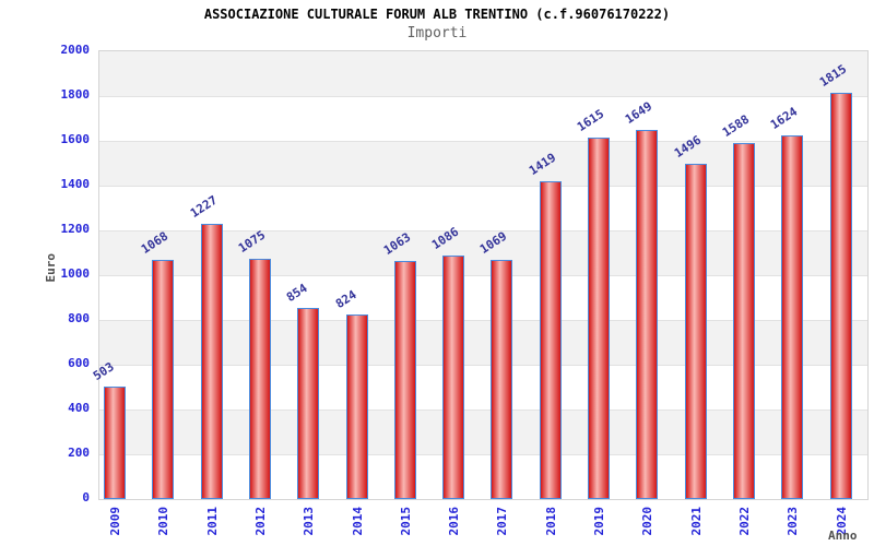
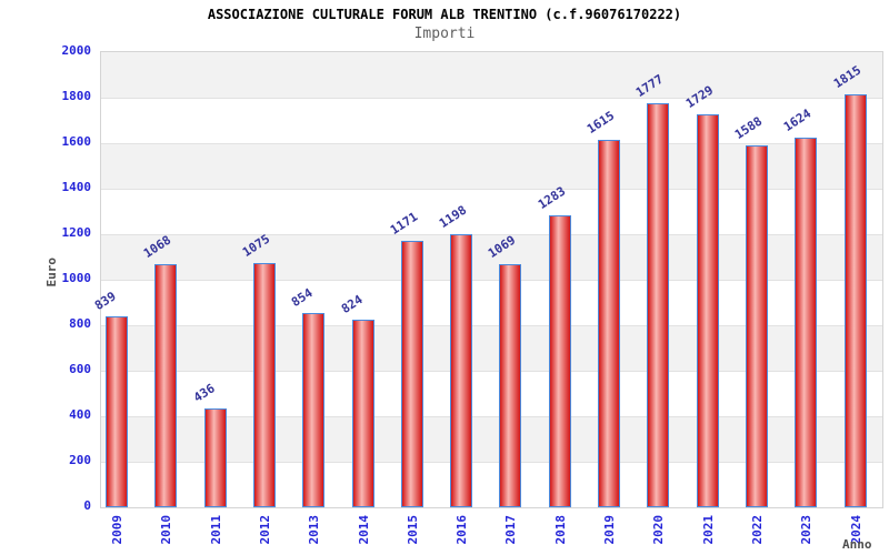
2009: 503 -> 839
2011: 1227 -> 436
2015: 1063 -> 1171
2016: 1086 -> 1198
2018: 1419 -> 1283
2020: 1649 -> 1777
2021: 1496 -> 1729
